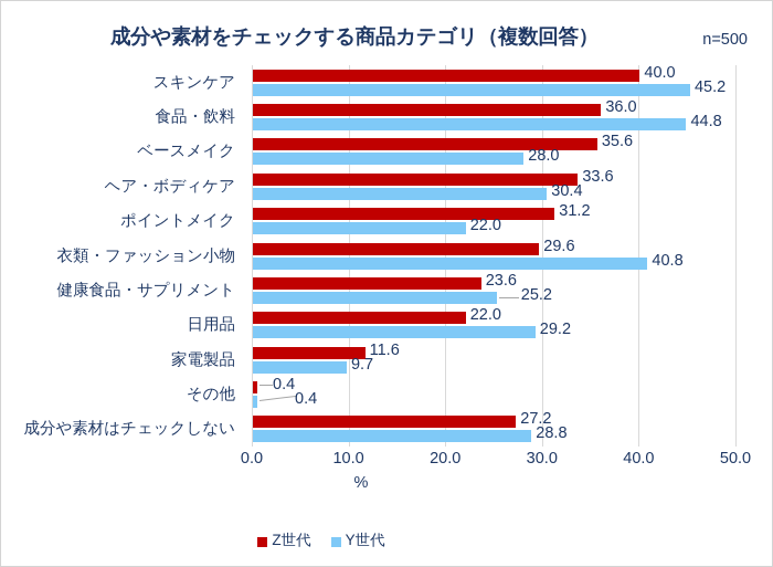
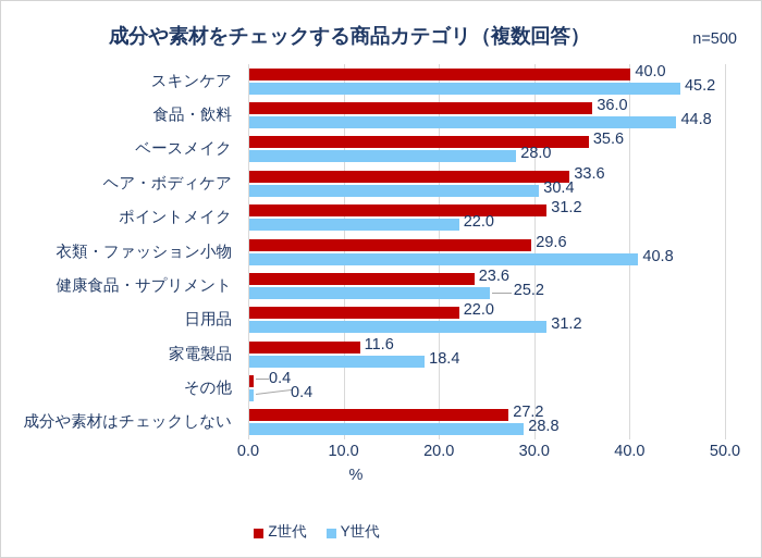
Y世代/日用品: 29.2 -> 31.2
Y世代/家電製品: 9.7 -> 18.4
